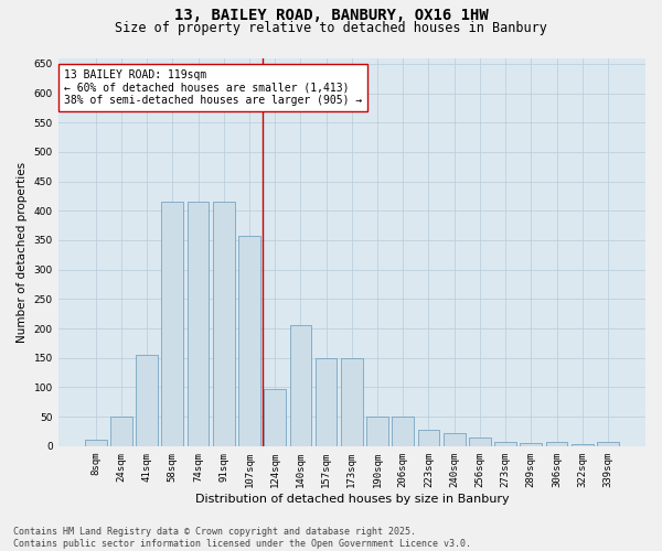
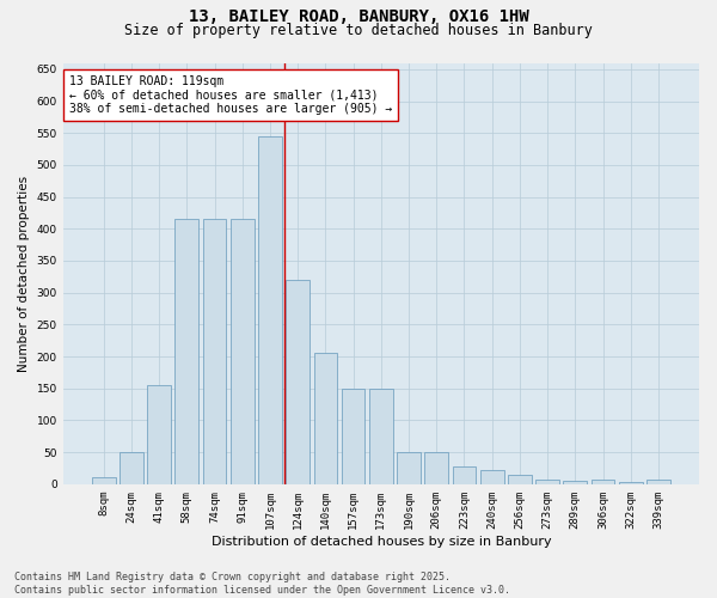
107sqm: 358 -> 545
124sqm: 98 -> 320
